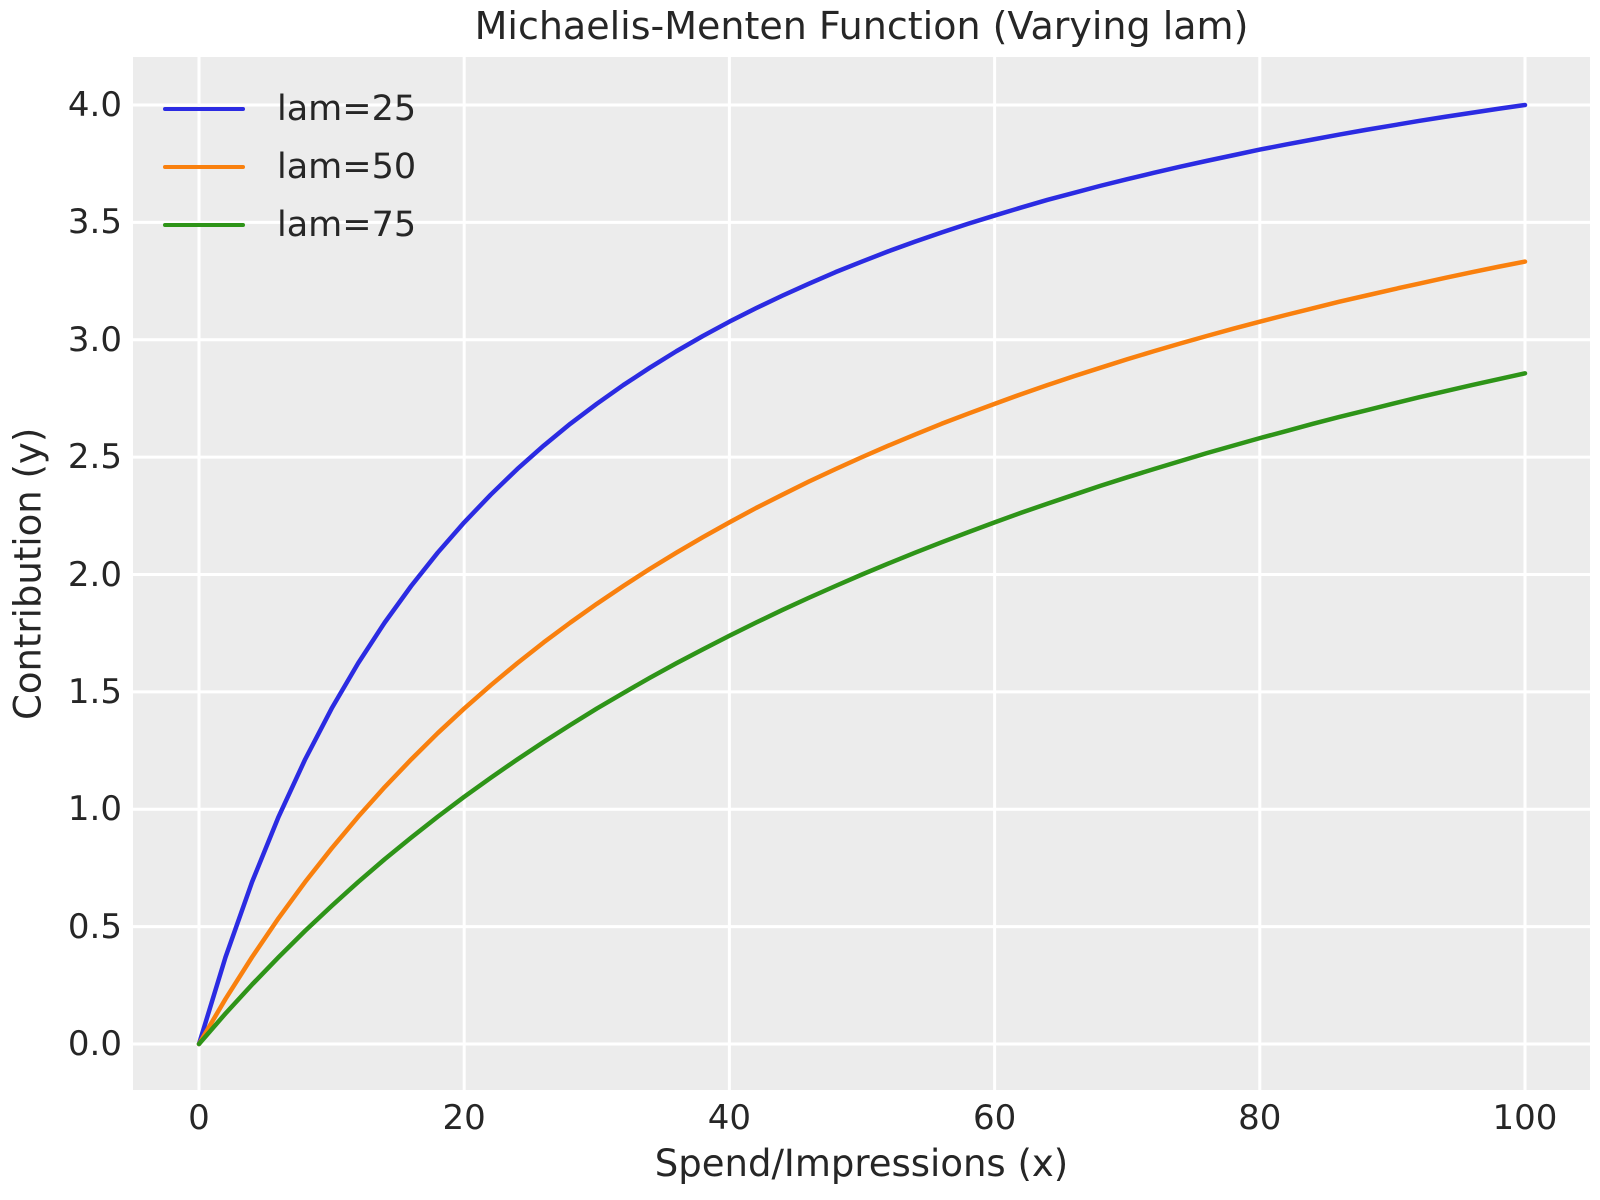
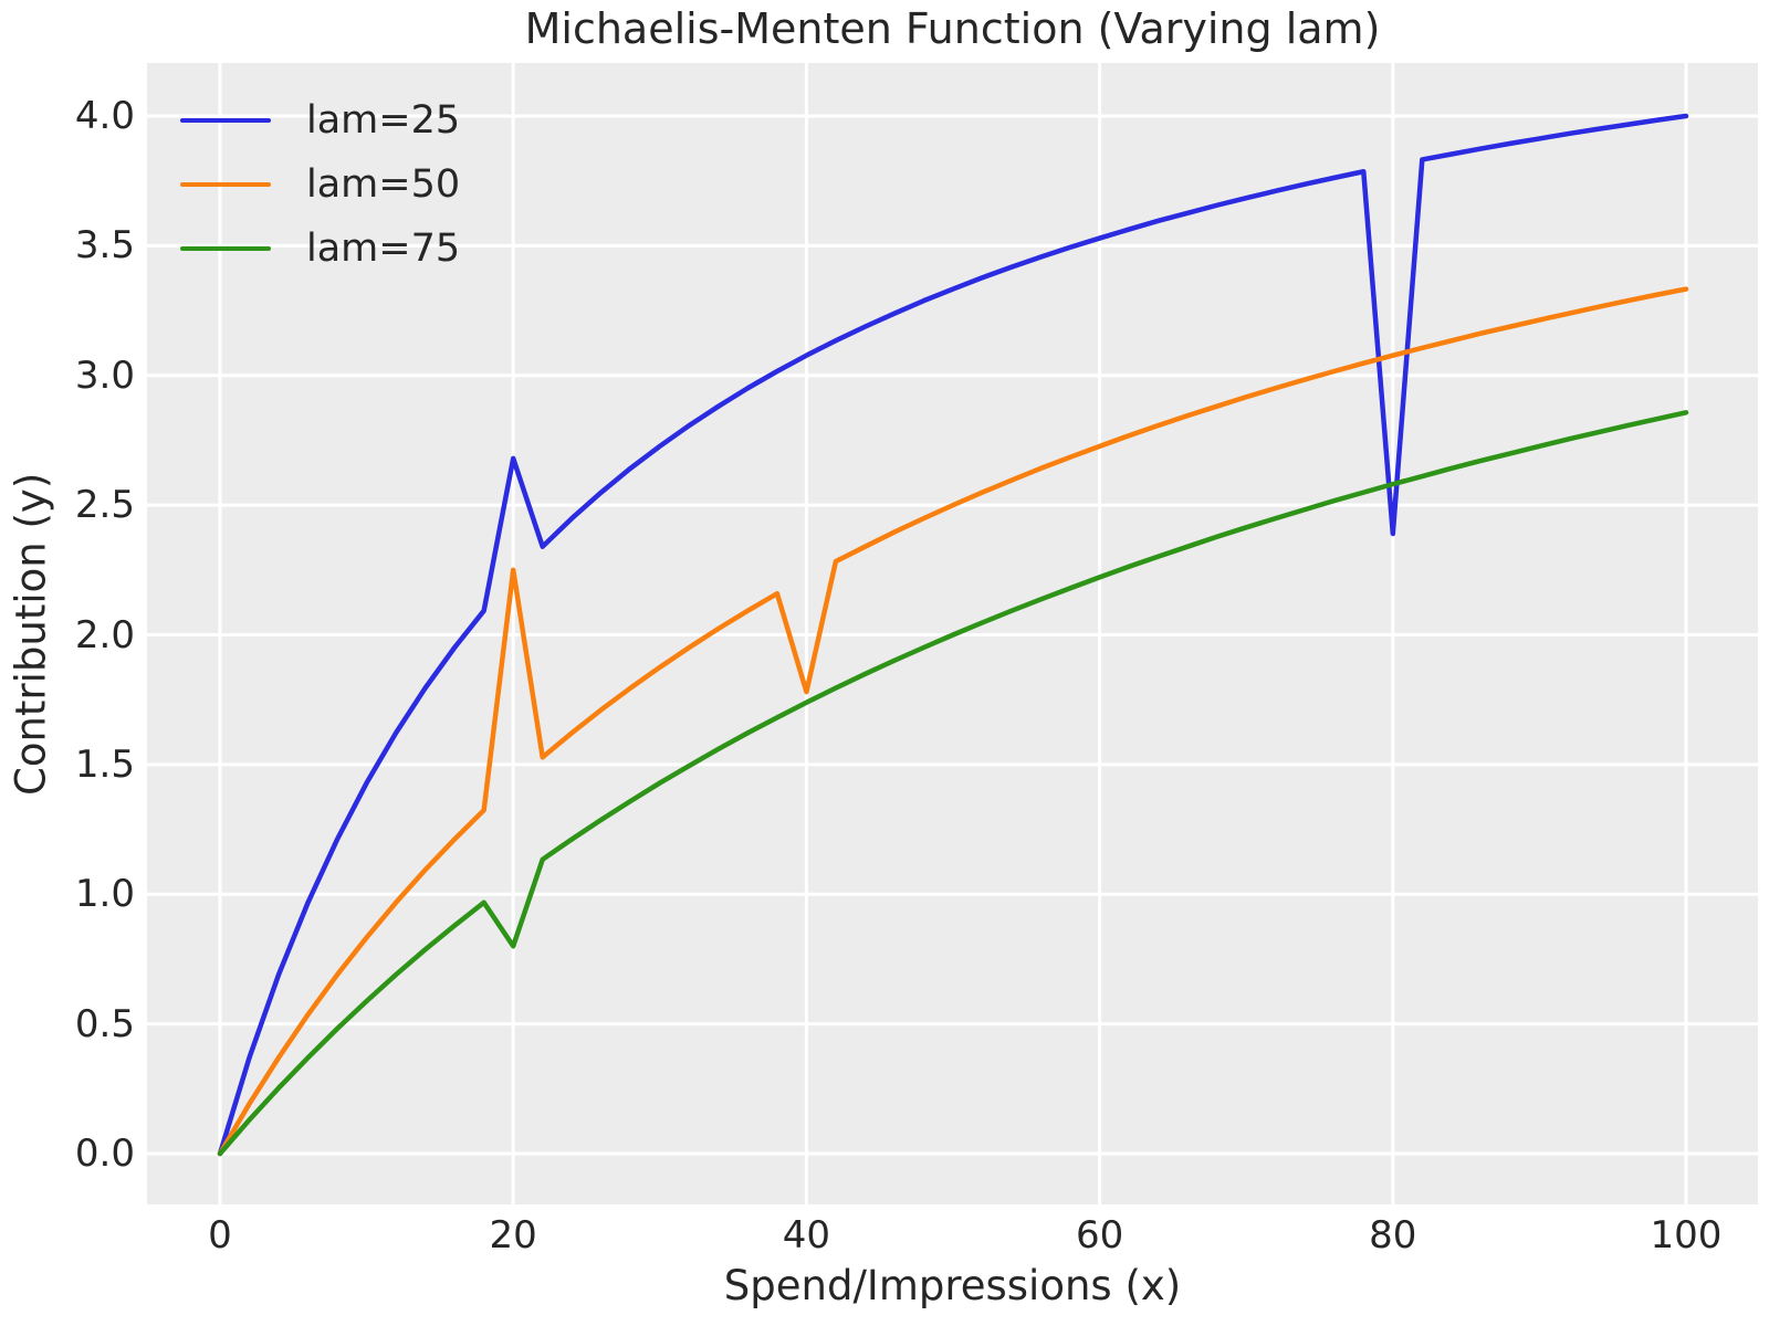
lam=25/20: 2.22 -> 2.68
lam=50/20: 1.43 -> 2.25
lam=75/20: 1.05 -> 0.80
lam=50/40: 2.22 -> 1.78
lam=25/80: 3.81 -> 2.39
